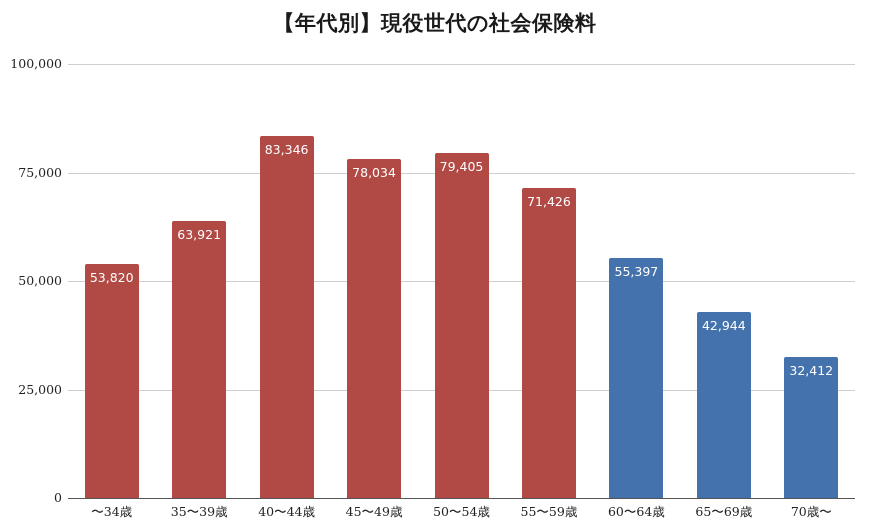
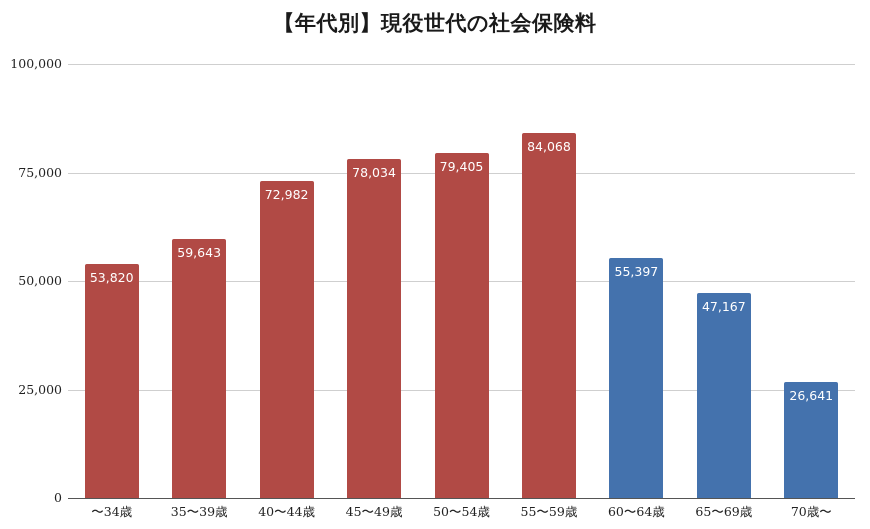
35〜39歳: 63,921 -> 59,643
40〜44歳: 83,346 -> 72,982
55〜59歳: 71,426 -> 84,068
65〜69歳: 42,944 -> 47,167
70歳〜: 32,412 -> 26,641
